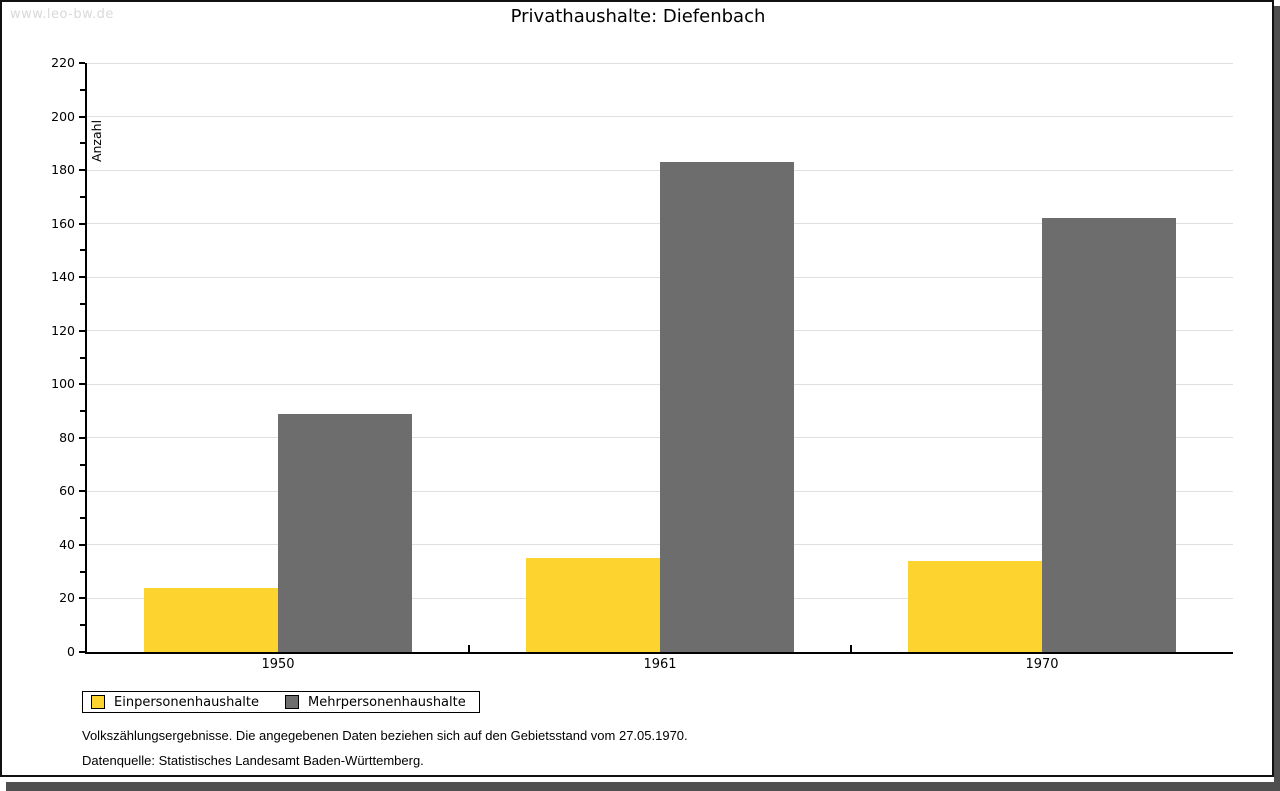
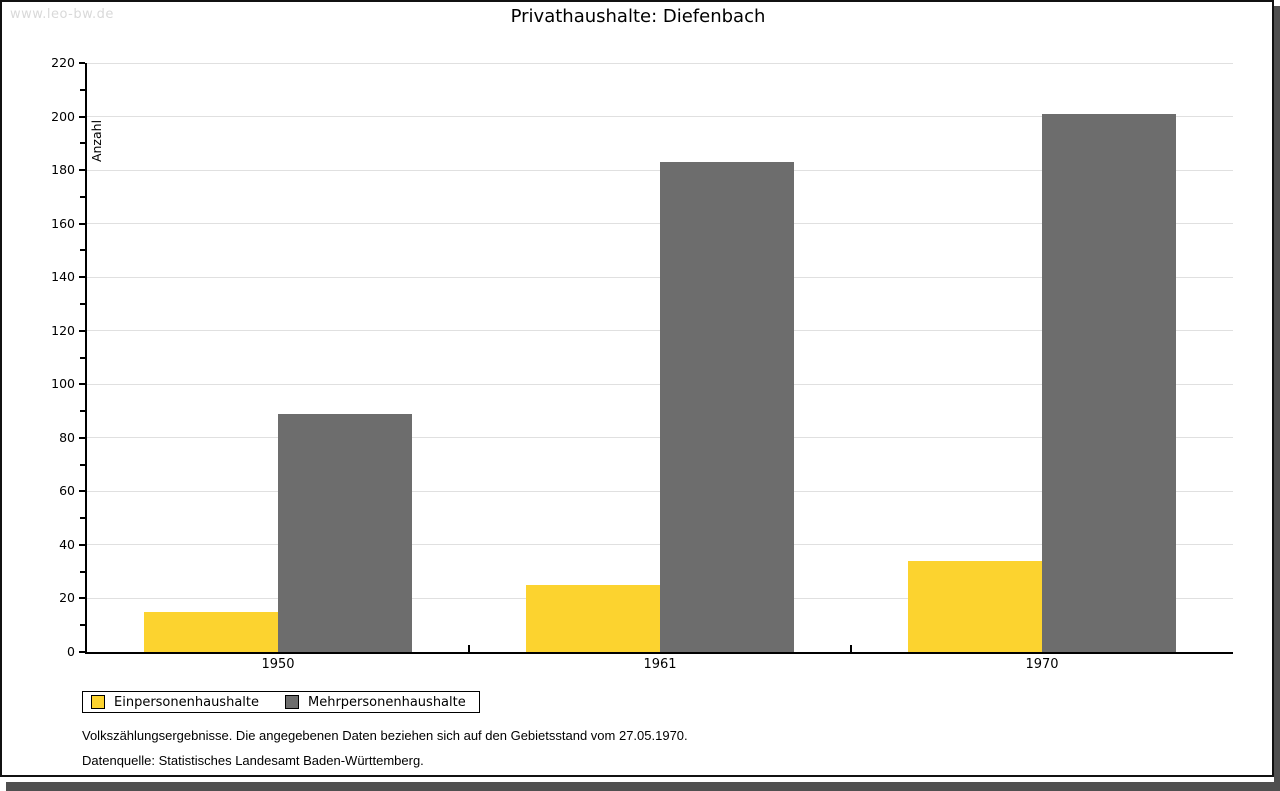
Einpersonenhaushalte/1950: 24 -> 15
Einpersonenhaushalte/1961: 35 -> 25
Mehrpersonenhaushalte/1970: 162 -> 201
